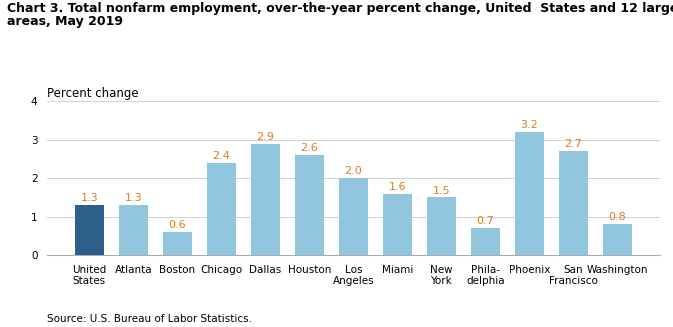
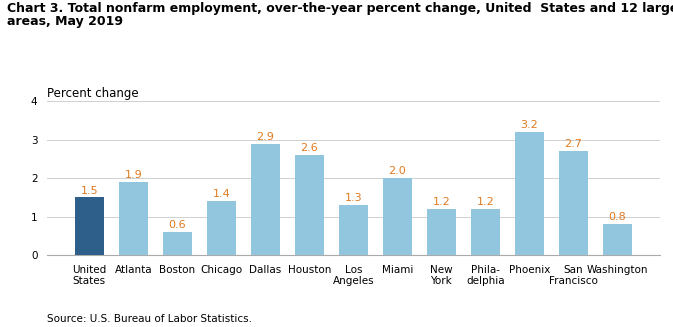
United States: 1.3 -> 1.5
Atlanta: 1.3 -> 1.9
Chicago: 2.4 -> 1.4
Los Angeles: 2.0 -> 1.3
Miami: 1.6 -> 2.0
New York: 1.5 -> 1.2
Phila- delphia: 0.7 -> 1.2
